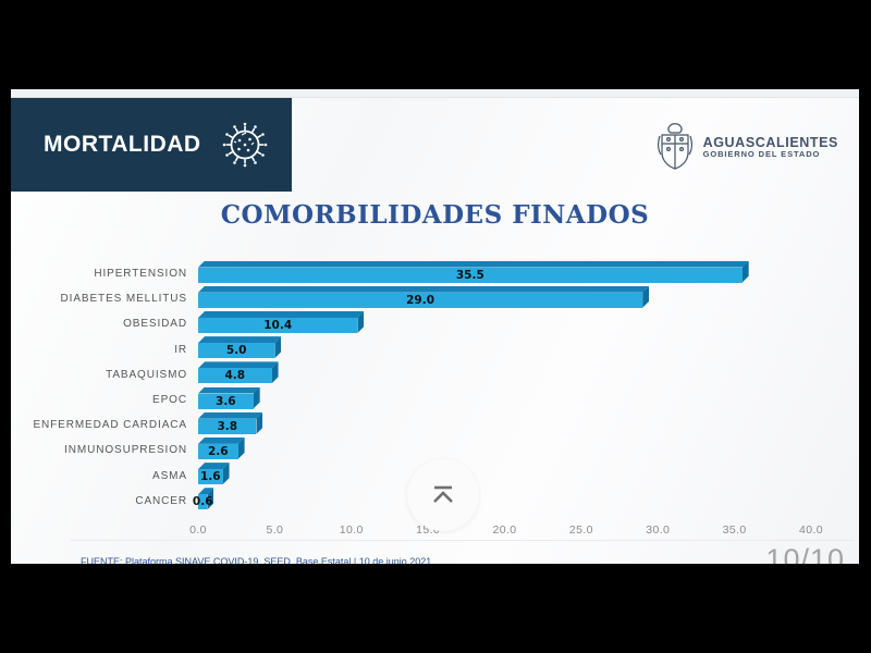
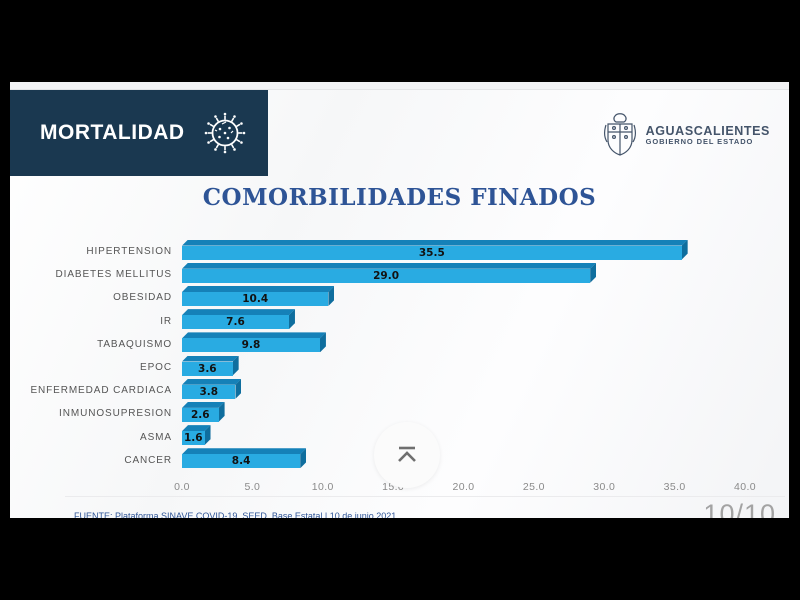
IR: 5.0 -> 7.6
TABAQUISMO: 4.8 -> 9.8
CANCER: 0.6 -> 8.4
